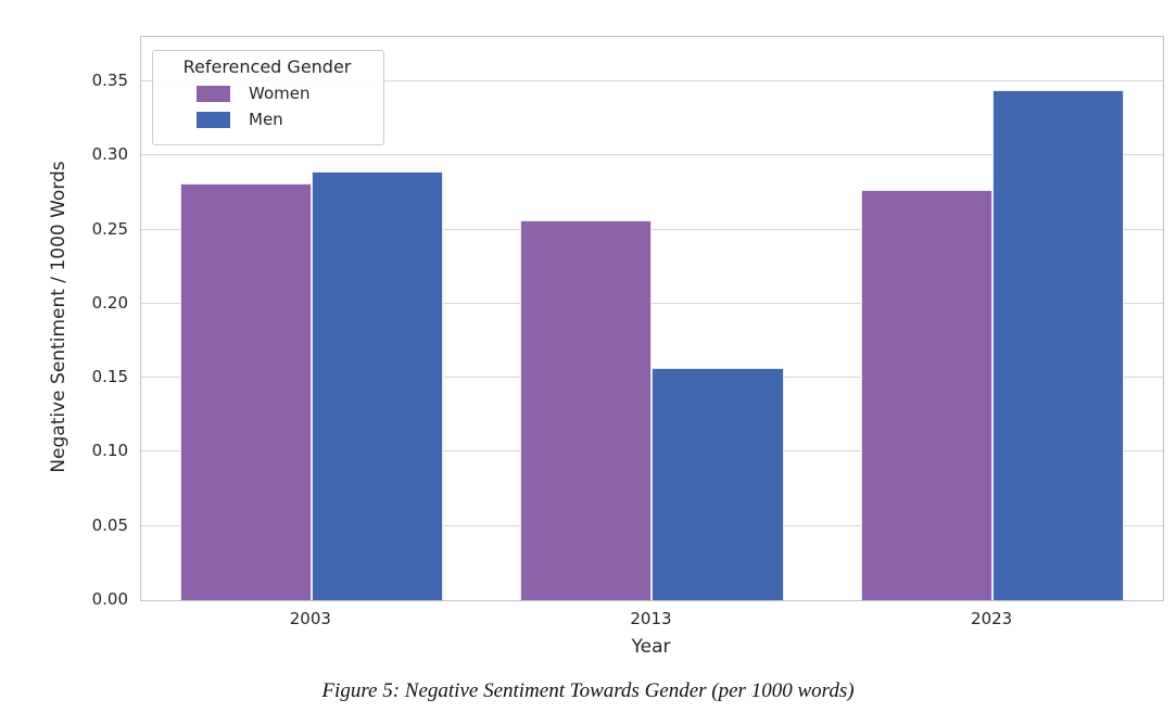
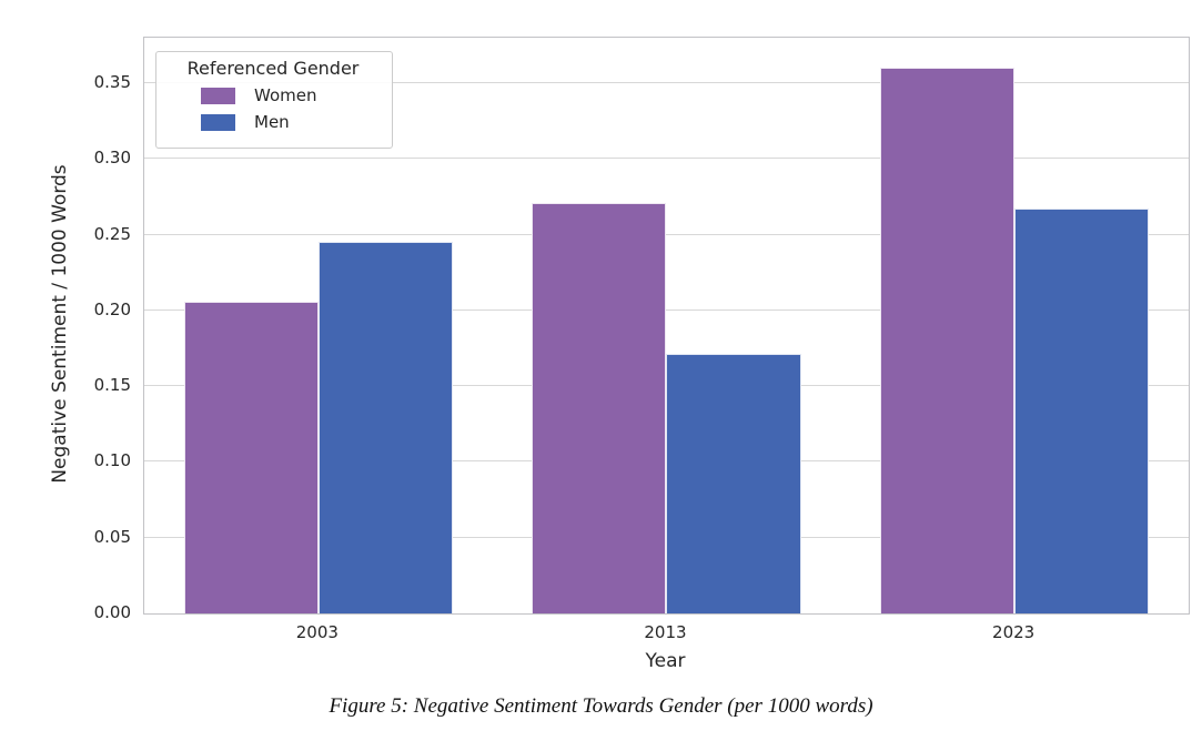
Women/2003: 0.281 -> 0.206
Men/2003: 0.289 -> 0.245
Women/2013: 0.256 -> 0.271
Men/2013: 0.157 -> 0.171
Women/2023: 0.277 -> 0.360
Men/2023: 0.344 -> 0.267
